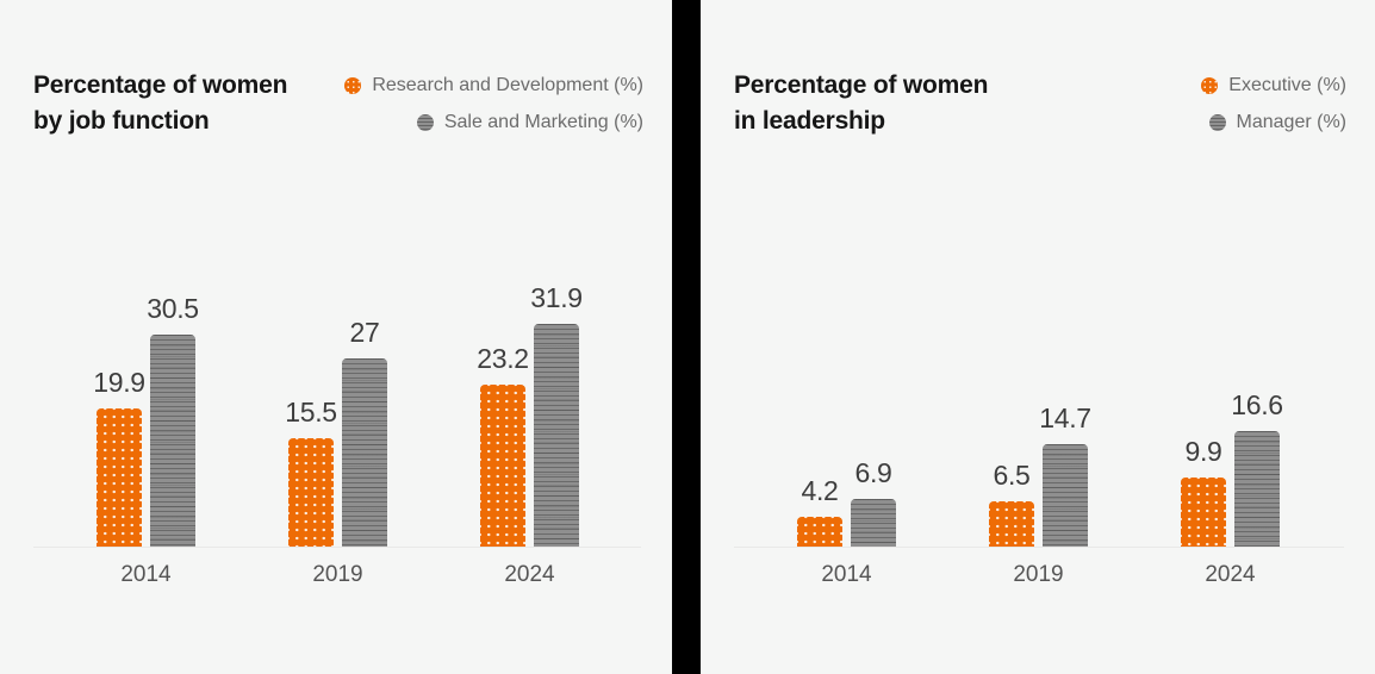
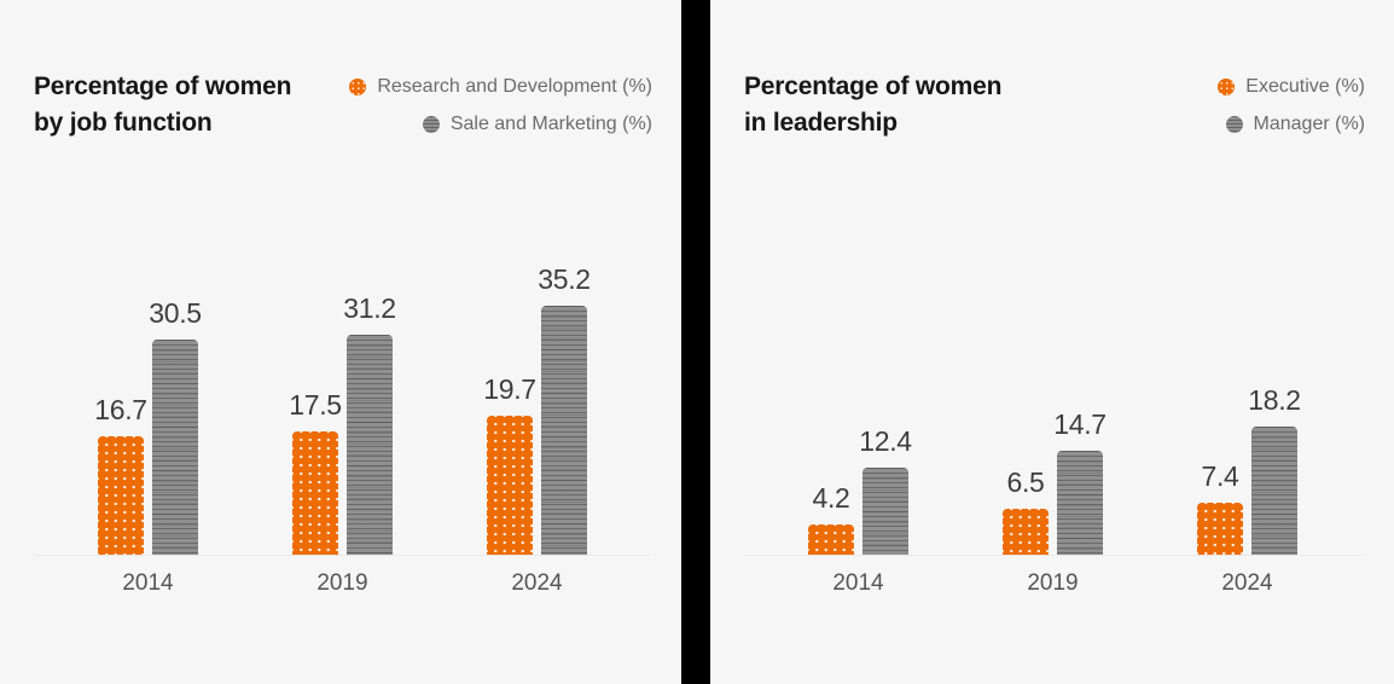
Percentage of women by job function/Research and Development (%)/2014: 19.9 -> 16.7
Percentage of women by job function/Research and Development (%)/2019: 15.5 -> 17.5
Percentage of women by job function/Sale and Marketing (%)/2019: 27 -> 31.2
Percentage of women by job function/Research and Development (%)/2024: 23.2 -> 19.7
Percentage of women by job function/Sale and Marketing (%)/2024: 31.9 -> 35.2
Percentage of women in leadership/Manager (%)/2014: 6.9 -> 12.4
Percentage of women in leadership/Executive (%)/2024: 9.9 -> 7.4
Percentage of women in leadership/Manager (%)/2024: 16.6 -> 18.2
